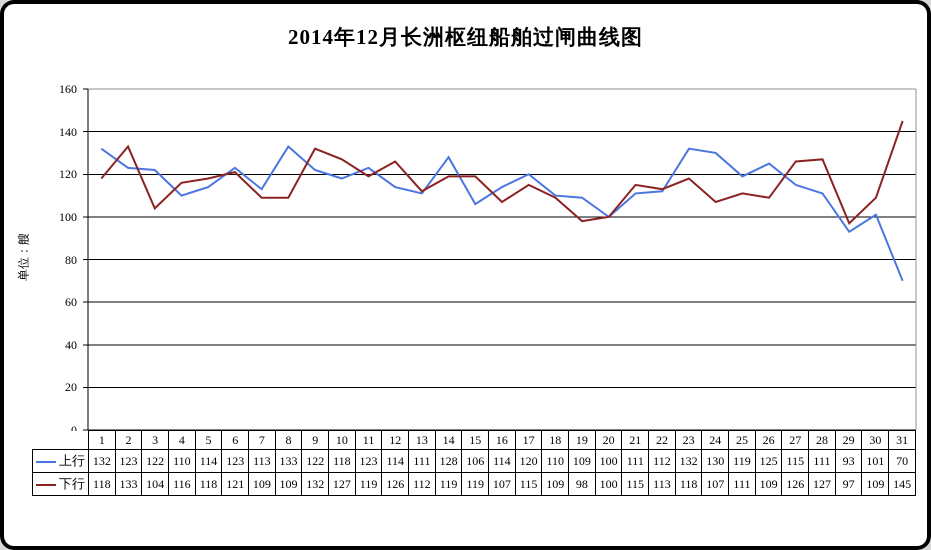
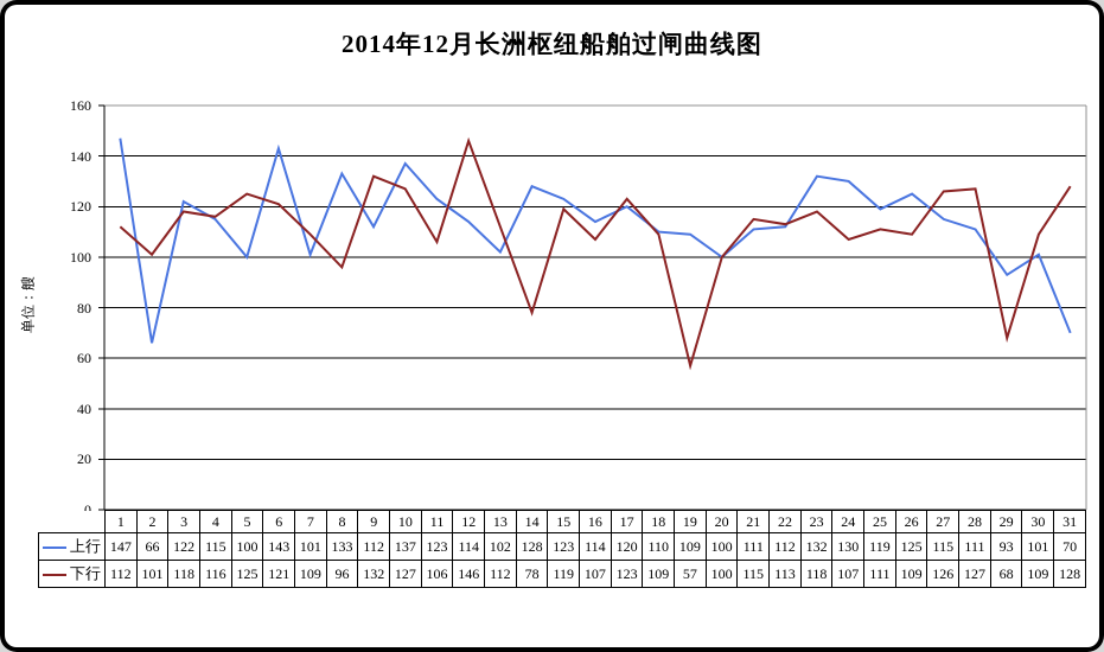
上行/1: 132 -> 147
下行/1: 118 -> 112
上行/2: 123 -> 66
下行/2: 133 -> 101
下行/3: 104 -> 118
上行/4: 110 -> 115
上行/5: 114 -> 100
下行/5: 118 -> 125
上行/6: 123 -> 143
上行/7: 113 -> 101
下行/8: 109 -> 96
上行/9: 122 -> 112
上行/10: 118 -> 137
下行/11: 119 -> 106
下行/12: 126 -> 146
上行/13: 111 -> 102
下行/14: 119 -> 78
上行/15: 106 -> 123
下行/17: 115 -> 123
下行/19: 98 -> 57
下行/29: 97 -> 68
下行/31: 145 -> 128
